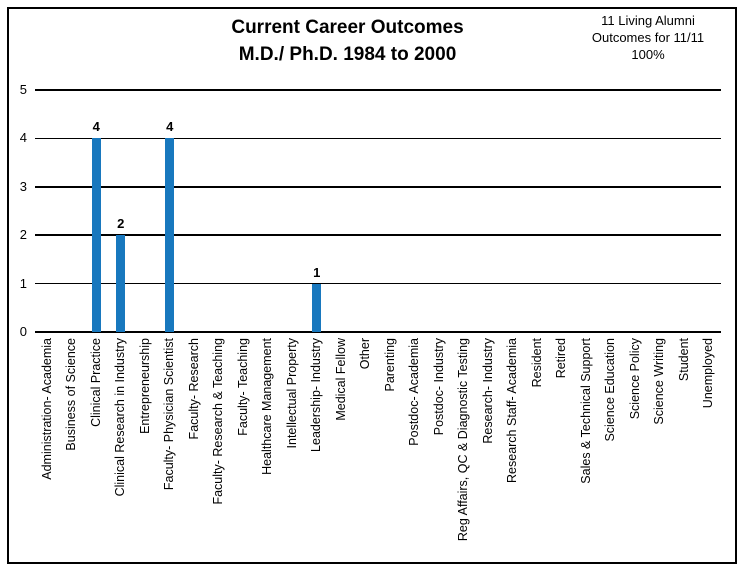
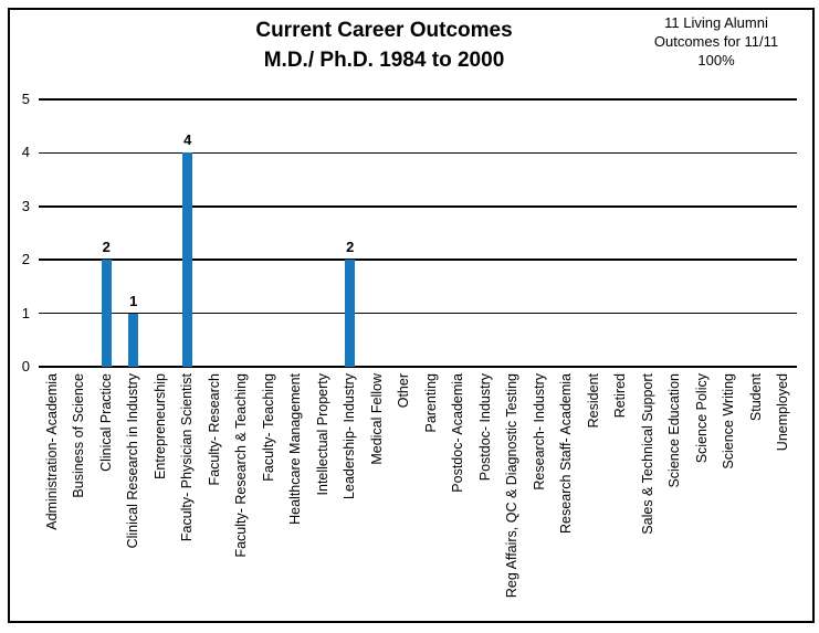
Clinical Practice: 4 -> 2
Clinical Research in Industry: 2 -> 1
Leadership- Industry: 1 -> 2
